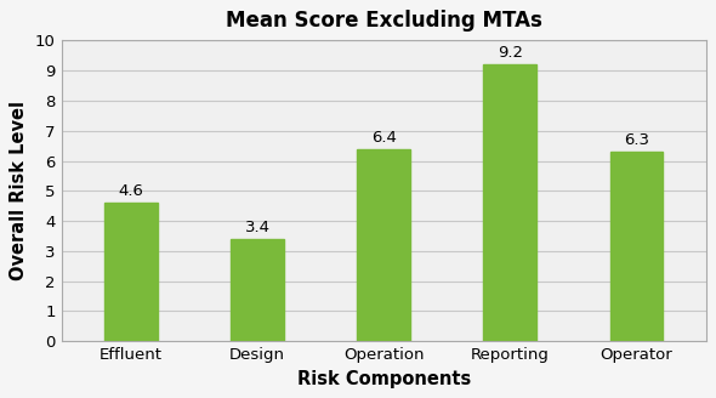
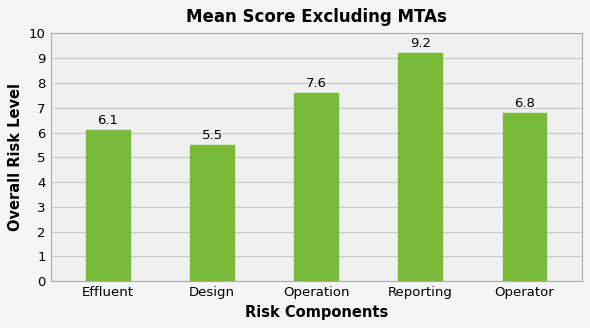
Effluent: 4.6 -> 6.1
Design: 3.4 -> 5.5
Operation: 6.4 -> 7.6
Operator: 6.3 -> 6.8
